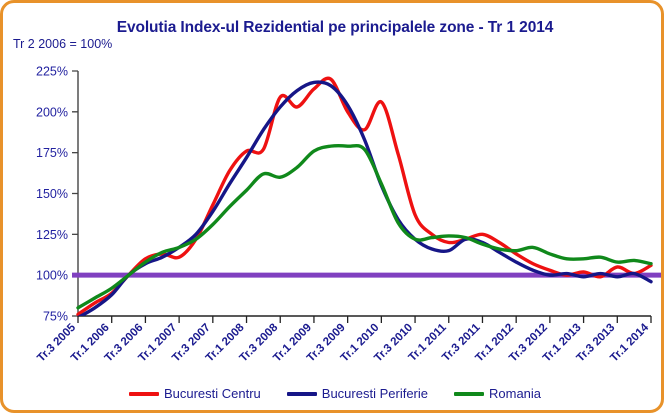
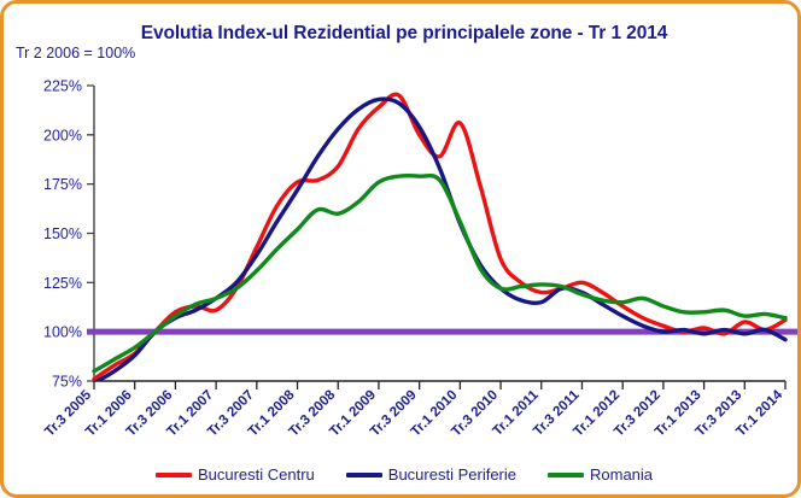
Bucuresti Centru/Tr.3 2008: 209% -> 184%
